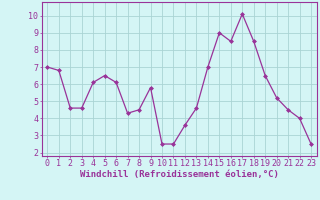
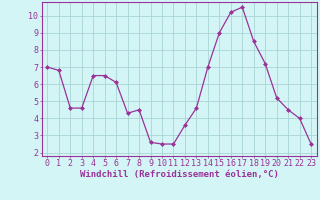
4: 6.1 -> 6.5
9: 5.8 -> 2.6
16: 8.5 -> 10.2
17: 10.1 -> 10.5
19: 6.5 -> 7.2
